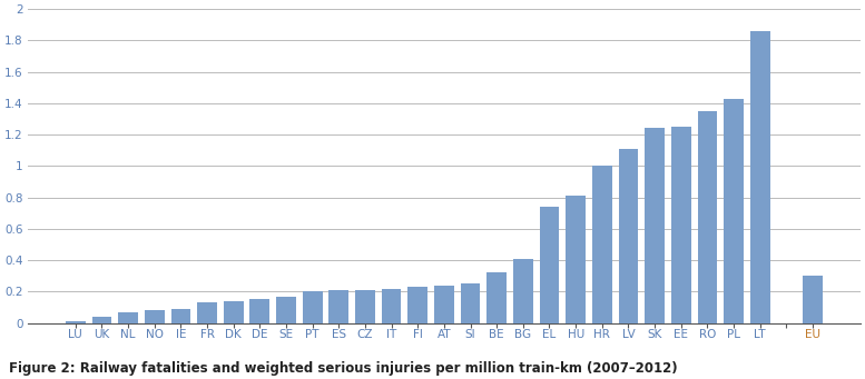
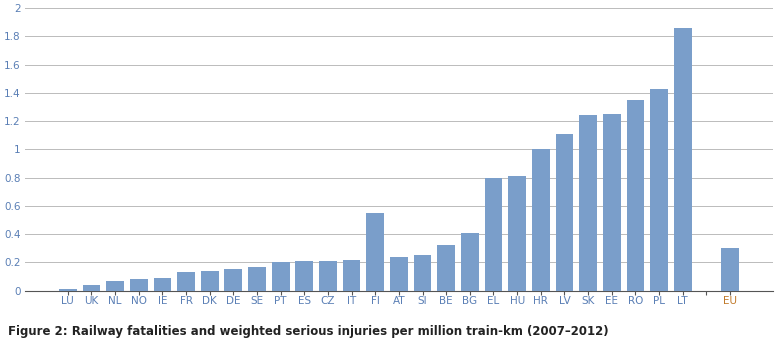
FI: 0.23 -> 0.55
EL: 0.74 -> 0.80
